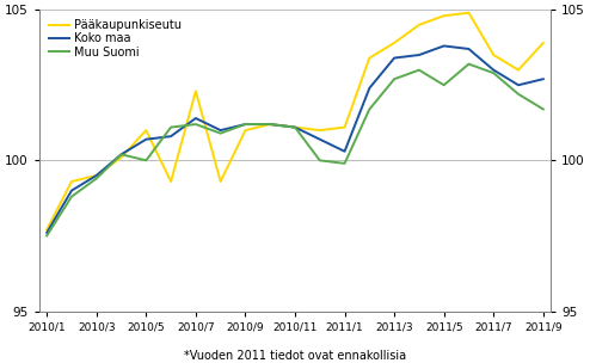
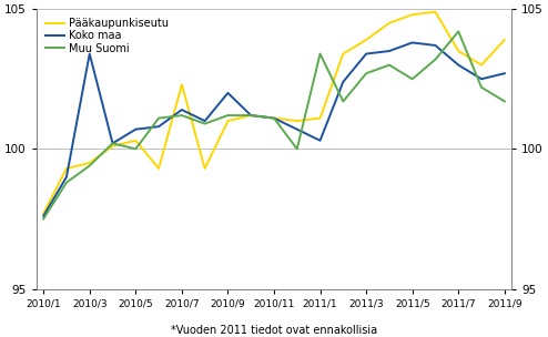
Koko maa/2010/3: 99.5 -> 103.4
Pääkaupunkiseutu/2010/5: 101.0 -> 100.3
Koko maa/2010/9: 101.2 -> 102.0
Muu Suomi/2011/1: 99.9 -> 103.4
Muu Suomi/2011/7: 102.9 -> 104.2
